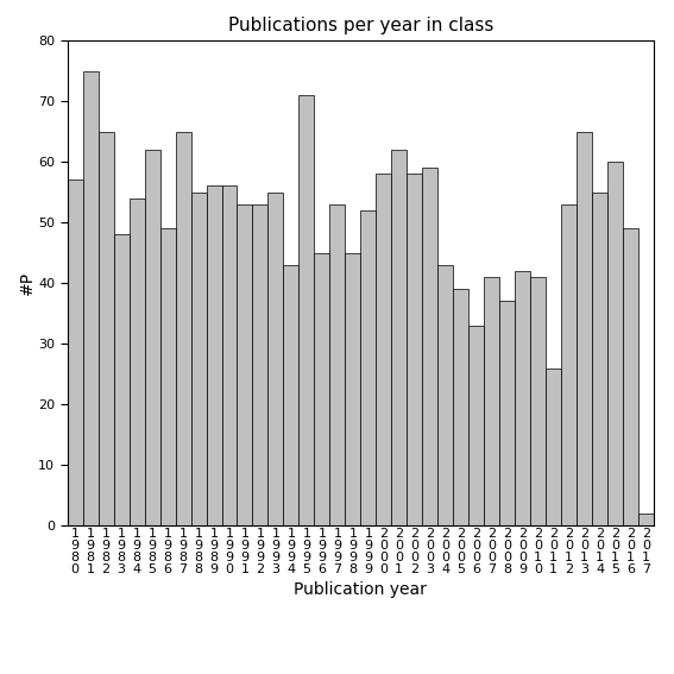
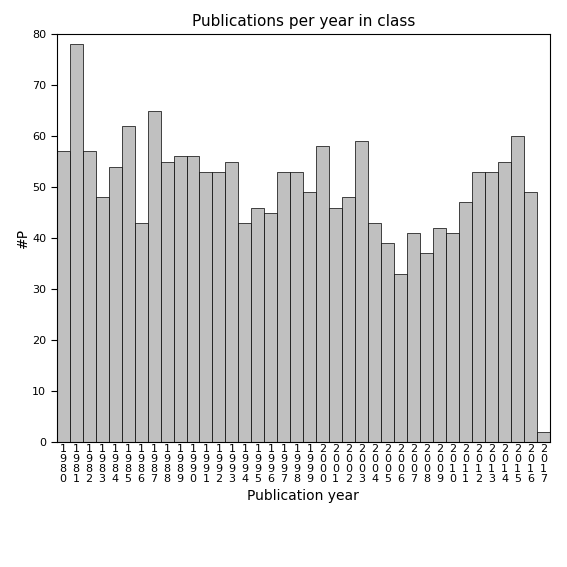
1 9 8 1: 75 -> 78
1 9 8 2: 65 -> 57
1 9 8 6: 49 -> 43
1 9 9 5: 71 -> 46
1 9 9 8: 45 -> 53
1 9 9 9: 52 -> 49
2 0 0 1: 62 -> 46
2 0 0 2: 58 -> 48
2 0 1 1: 26 -> 47
2 0 1 3: 65 -> 53
